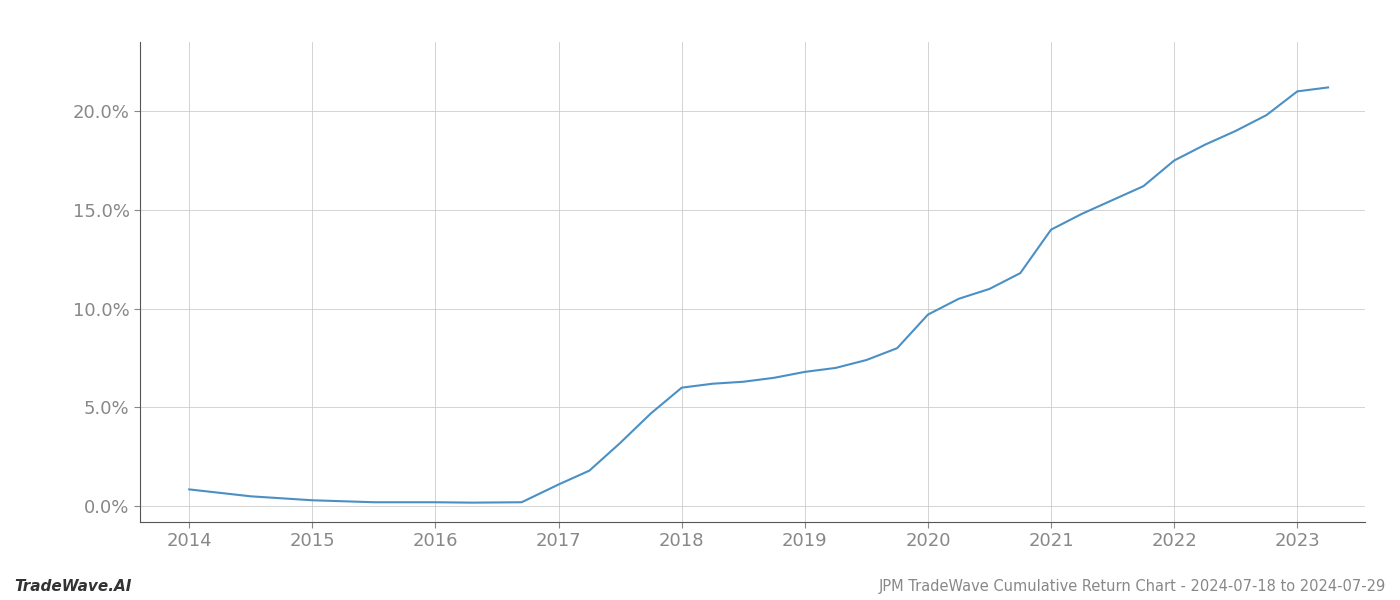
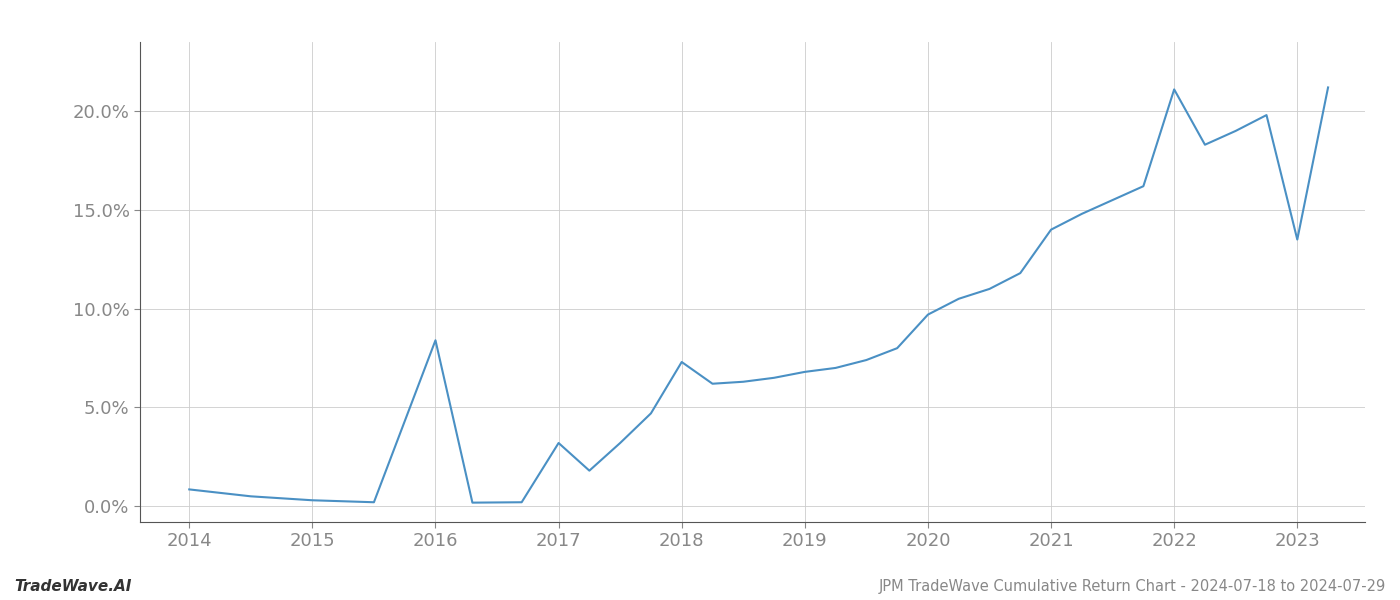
2016: 0.2% -> 8.4%
2017: 1.1% -> 3.2%
2018: 6.0% -> 7.3%
2022: 17.5% -> 21.1%
2023: 21.0% -> 13.5%
